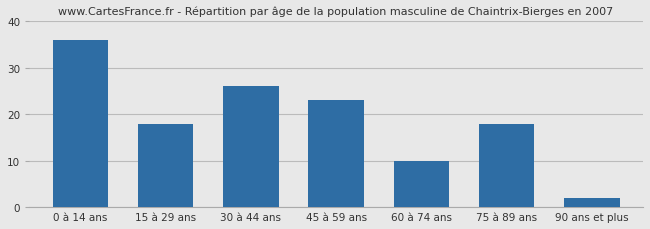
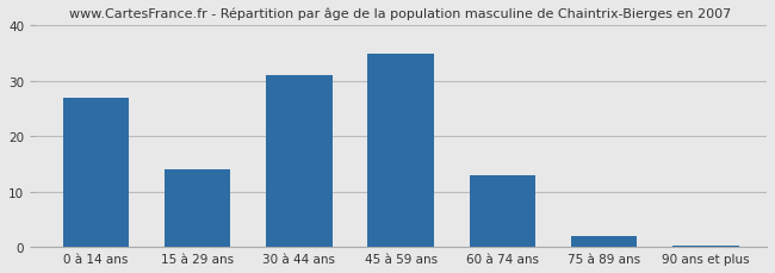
0 à 14 ans: 36.0 -> 27.0
15 à 29 ans: 18.0 -> 14.0
30 à 44 ans: 26.0 -> 31.0
45 à 59 ans: 23.0 -> 35.0
60 à 74 ans: 10.0 -> 13.0
75 à 89 ans: 18.0 -> 2.0
90 ans et plus: 2.0 -> 0.3
